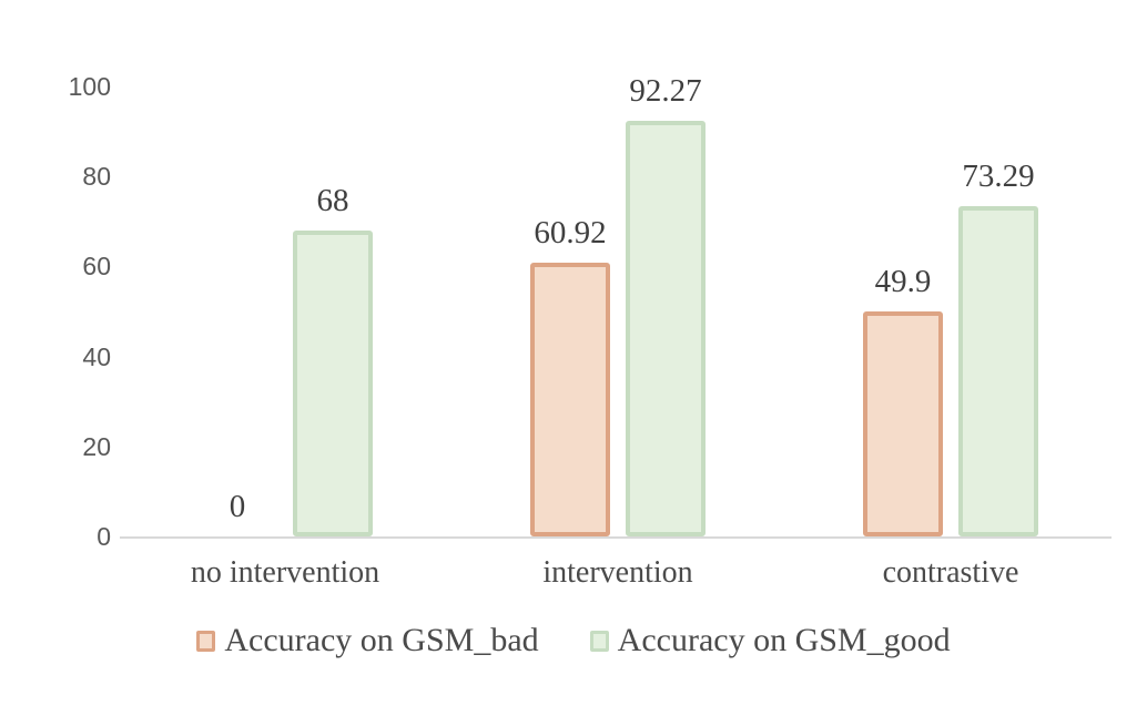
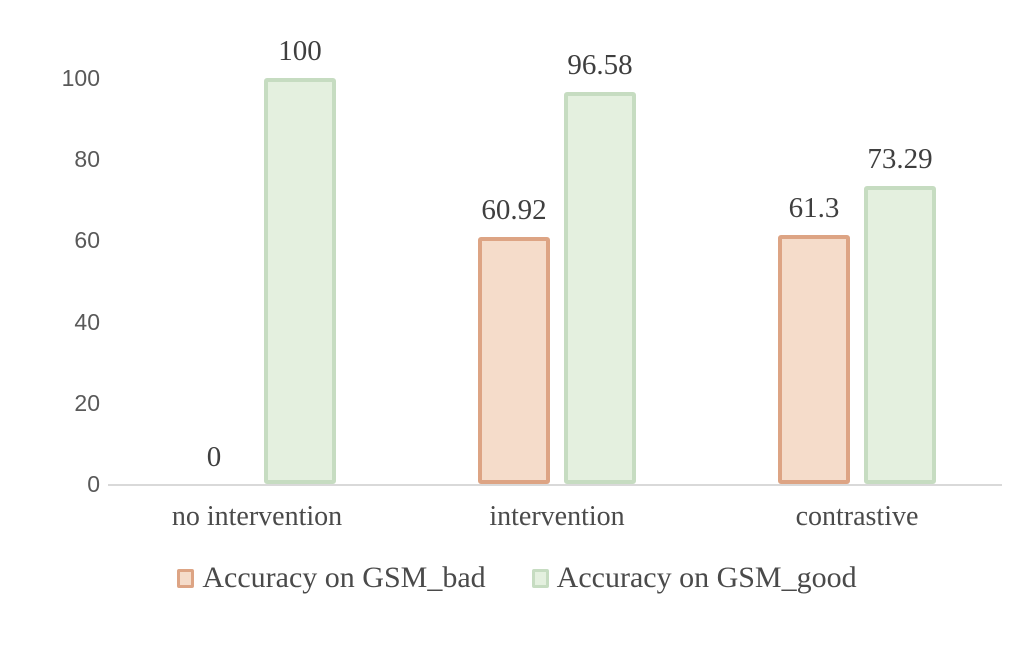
Accuracy on GSM_good/no intervention: 68 -> 100
Accuracy on GSM_good/intervention: 92.27 -> 96.58
Accuracy on GSM_bad/contrastive: 49.9 -> 61.3
